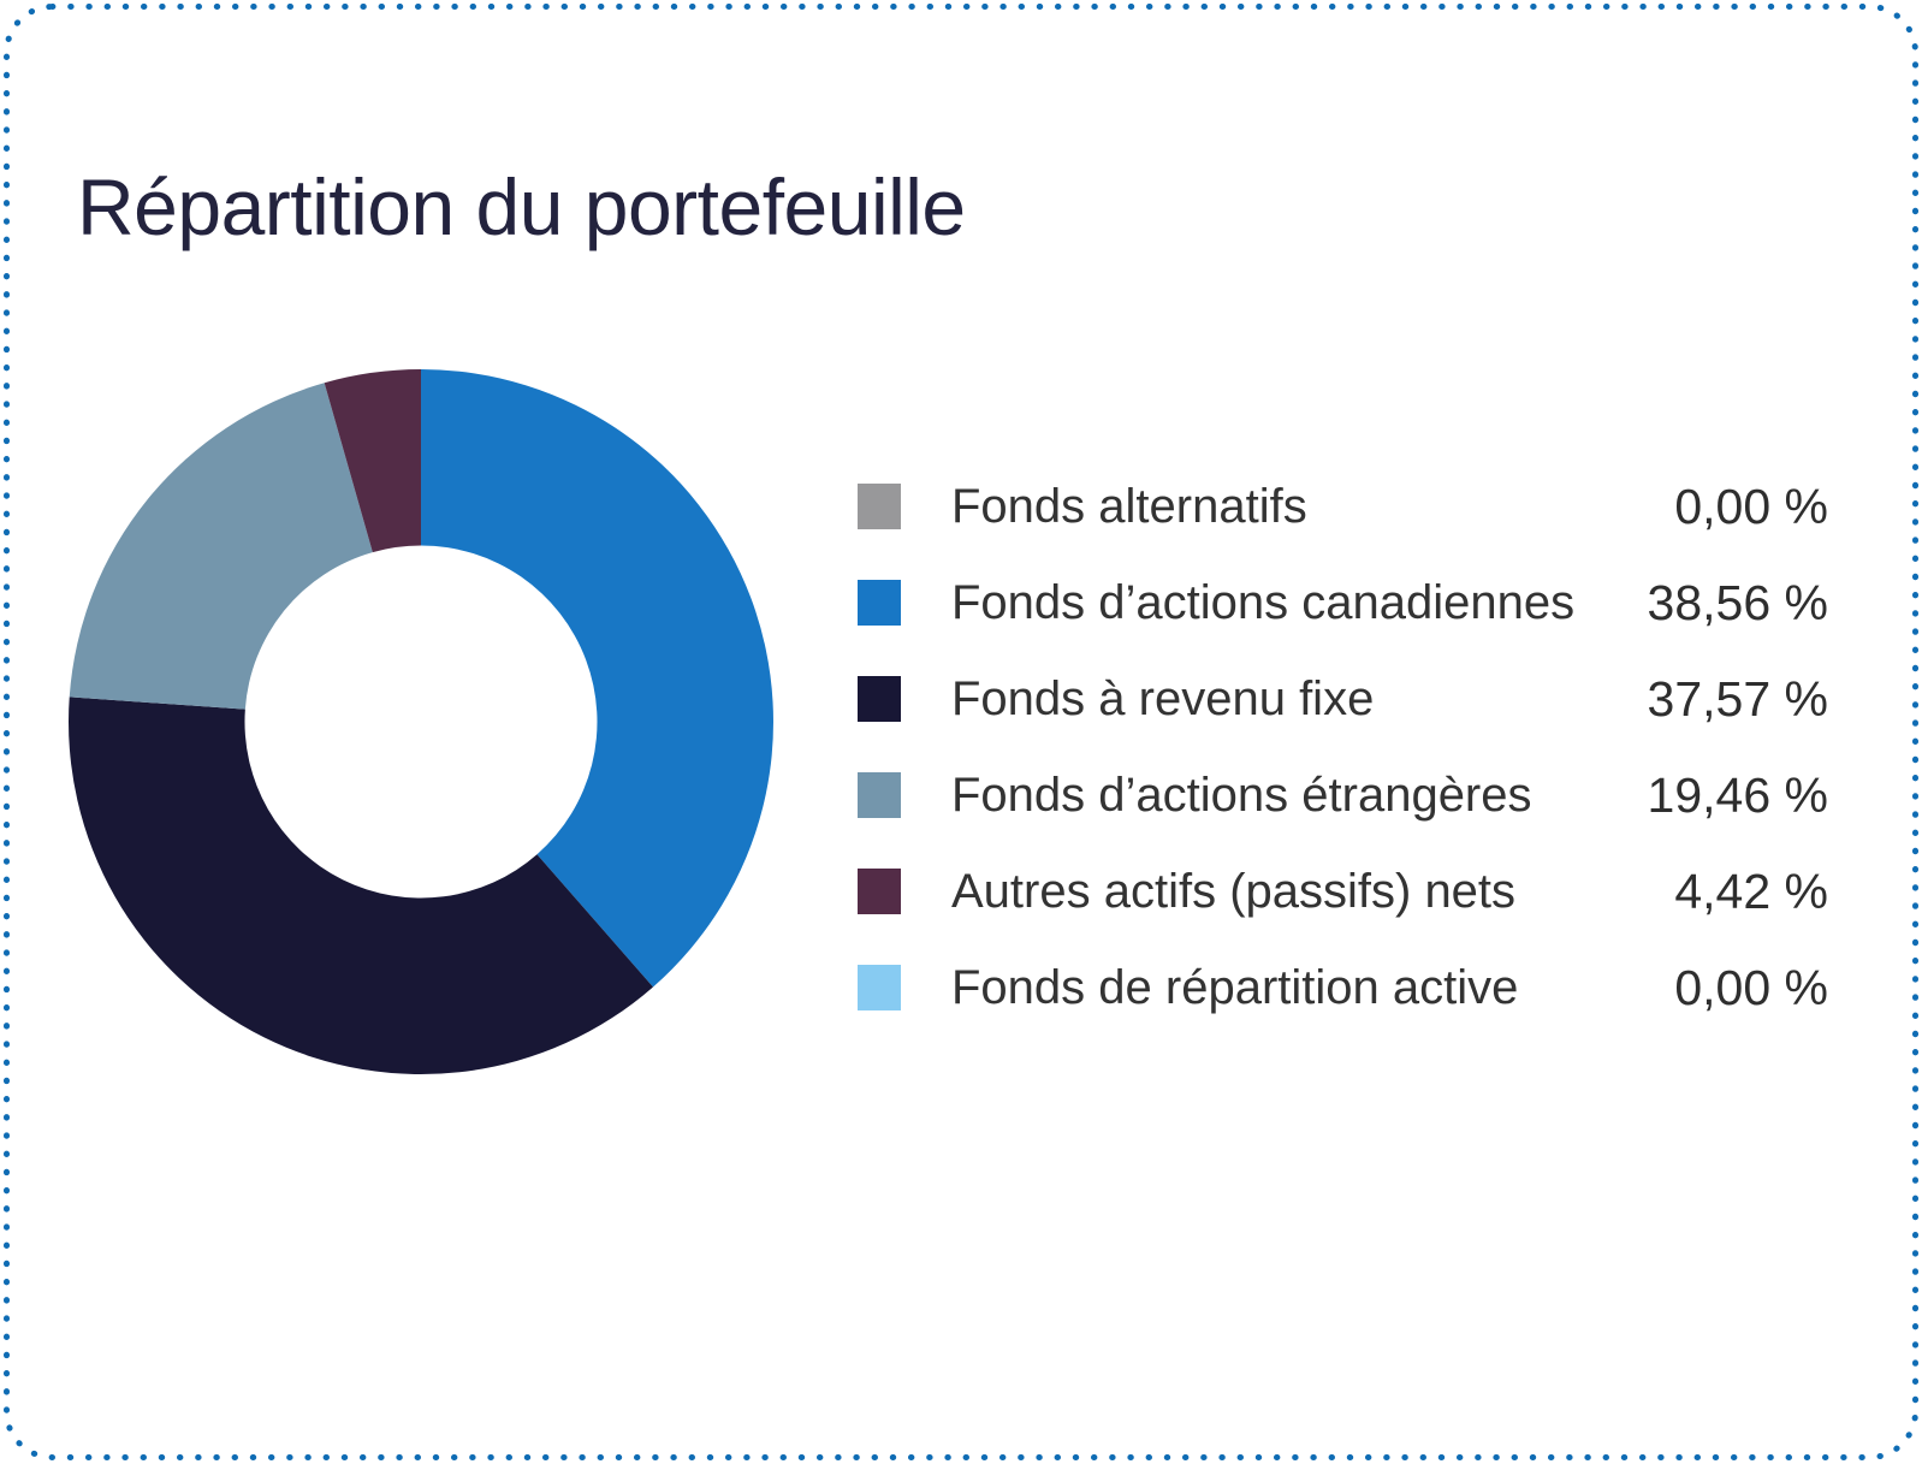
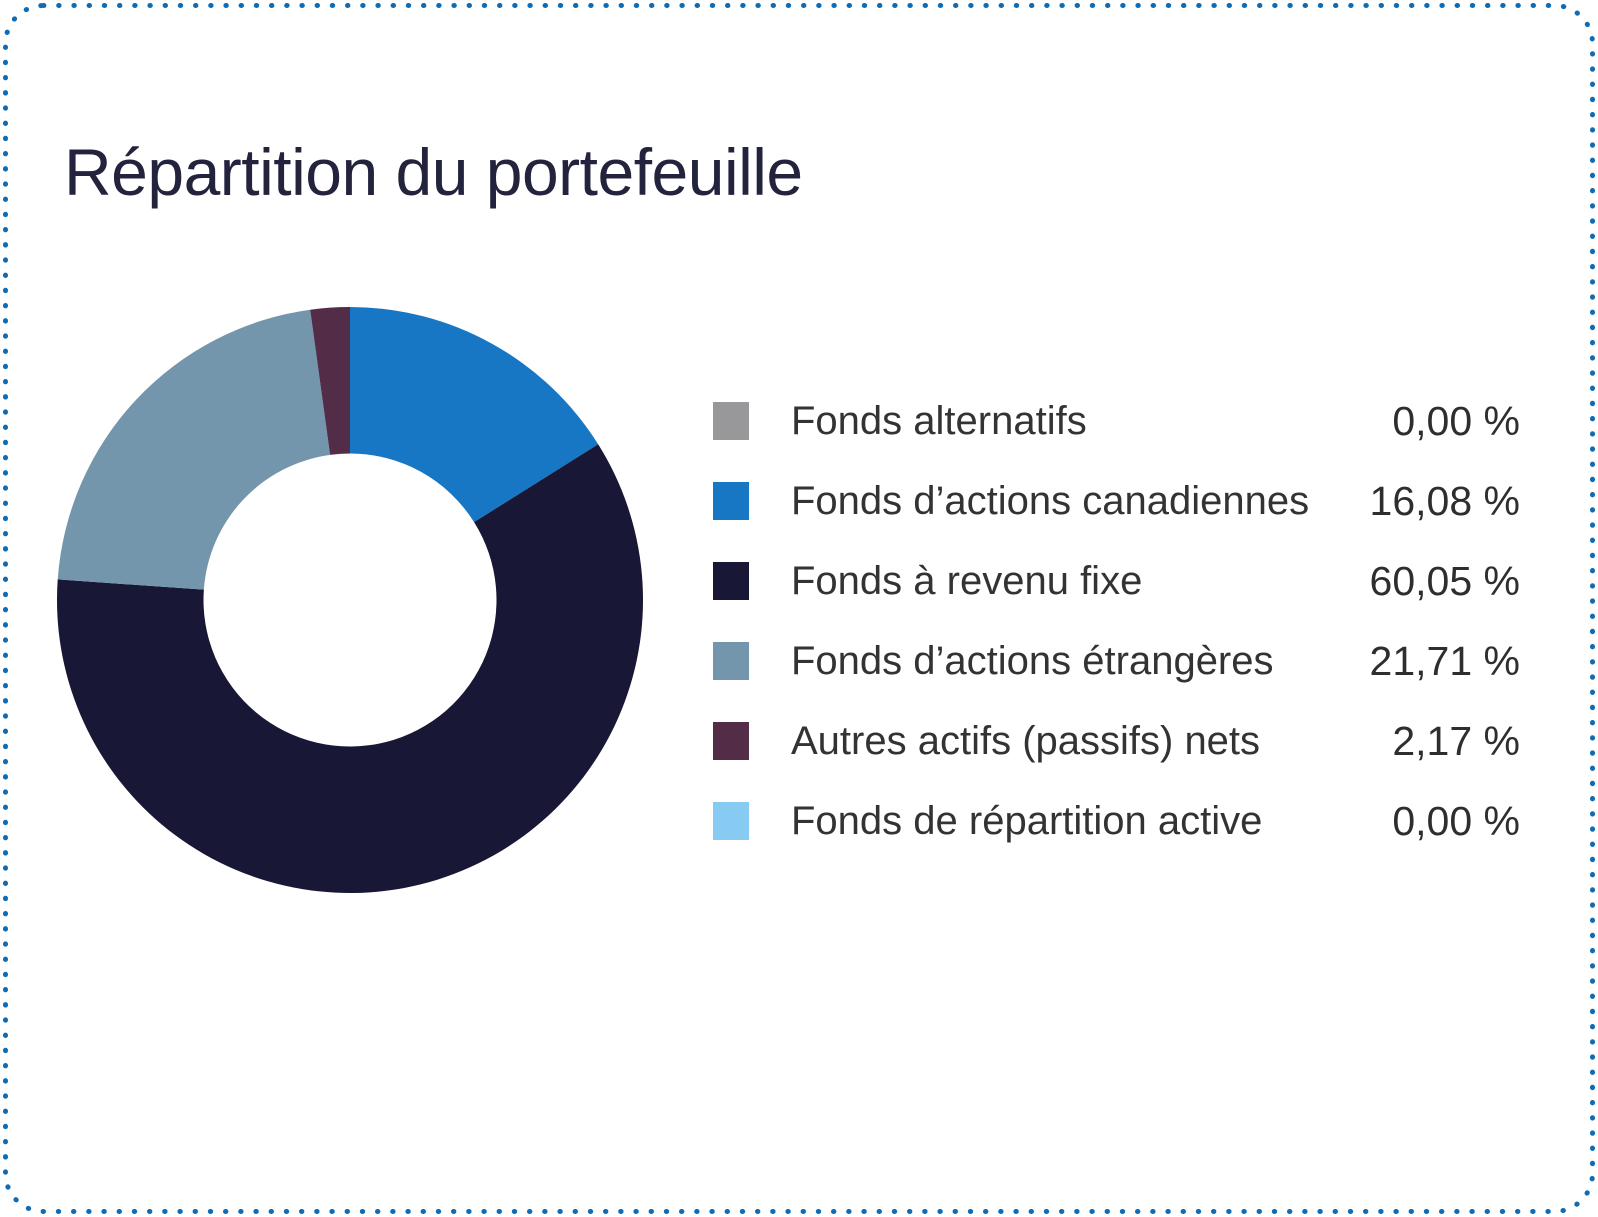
Fonds d’actions canadiennes: 38,56 -> 16,08
Fonds à revenu fixe: 37,57 -> 60,05
Fonds d’actions étrangères: 19,46 -> 21,71
Autres actifs (passifs) nets: 4,42 -> 2,17
